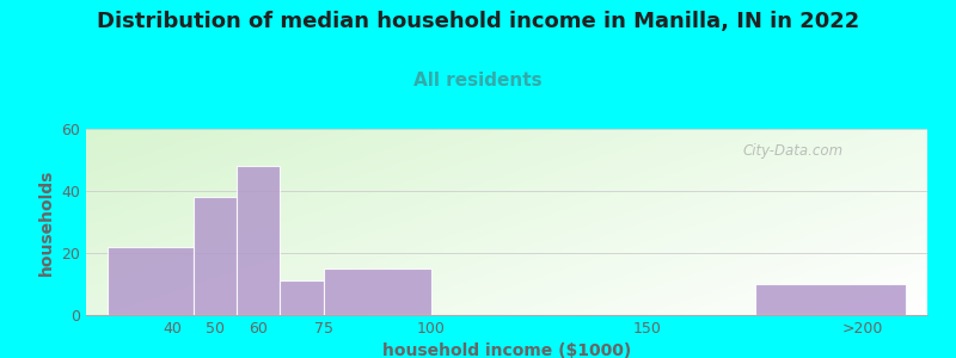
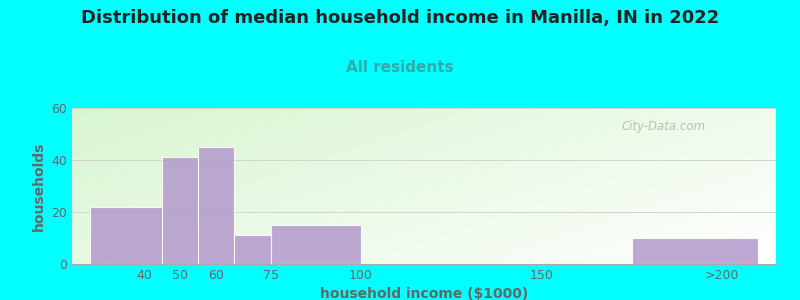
50: 38 -> 41
60: 48 -> 45
